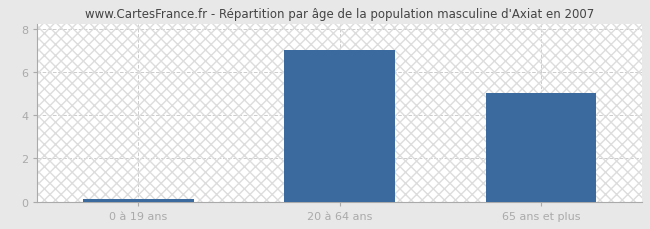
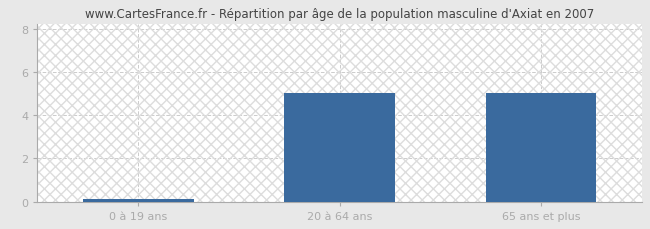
20 à 64 ans: 7.0 -> 5.0
